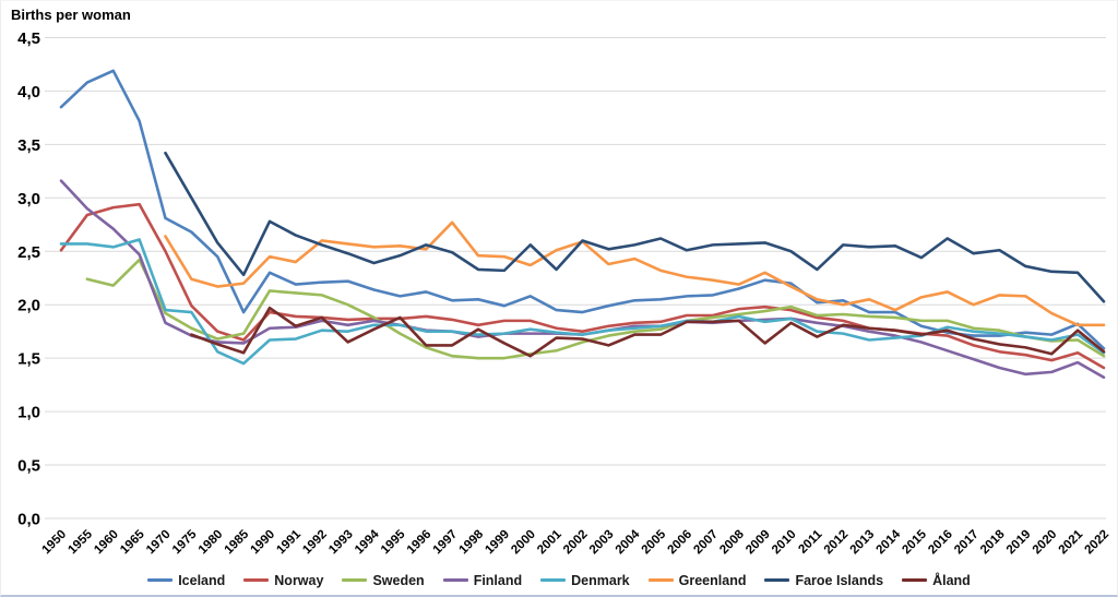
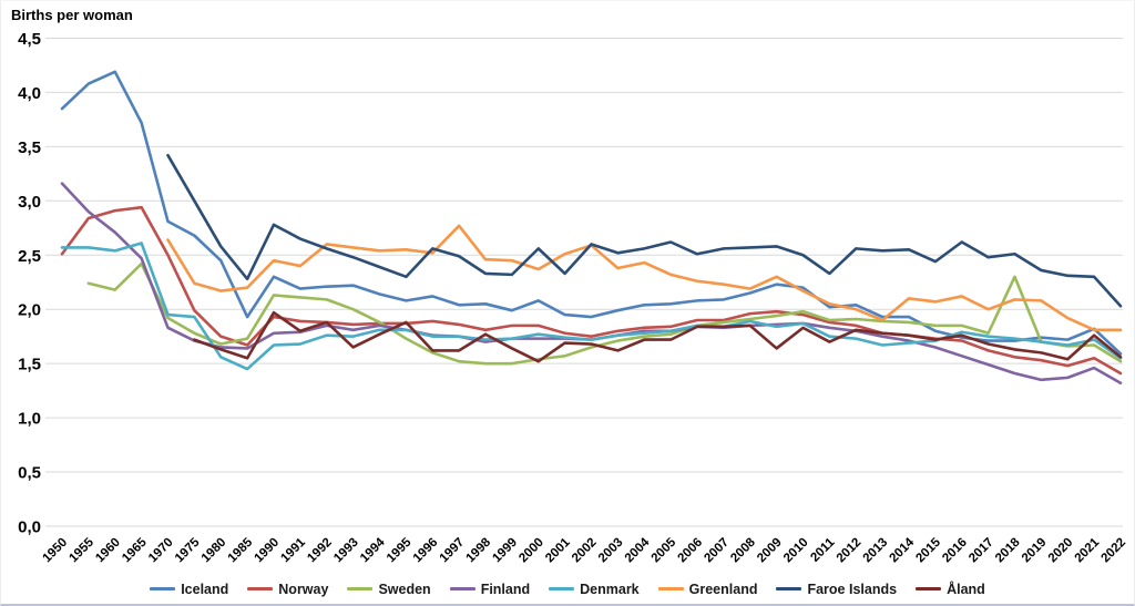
Faroe Islands/1995: 2,5 -> 2,3
Greenland/2013: 2,0 -> 1,9
Greenland/2014: 1,9 -> 2,1
Sweden/2018: 1,8 -> 2,3
